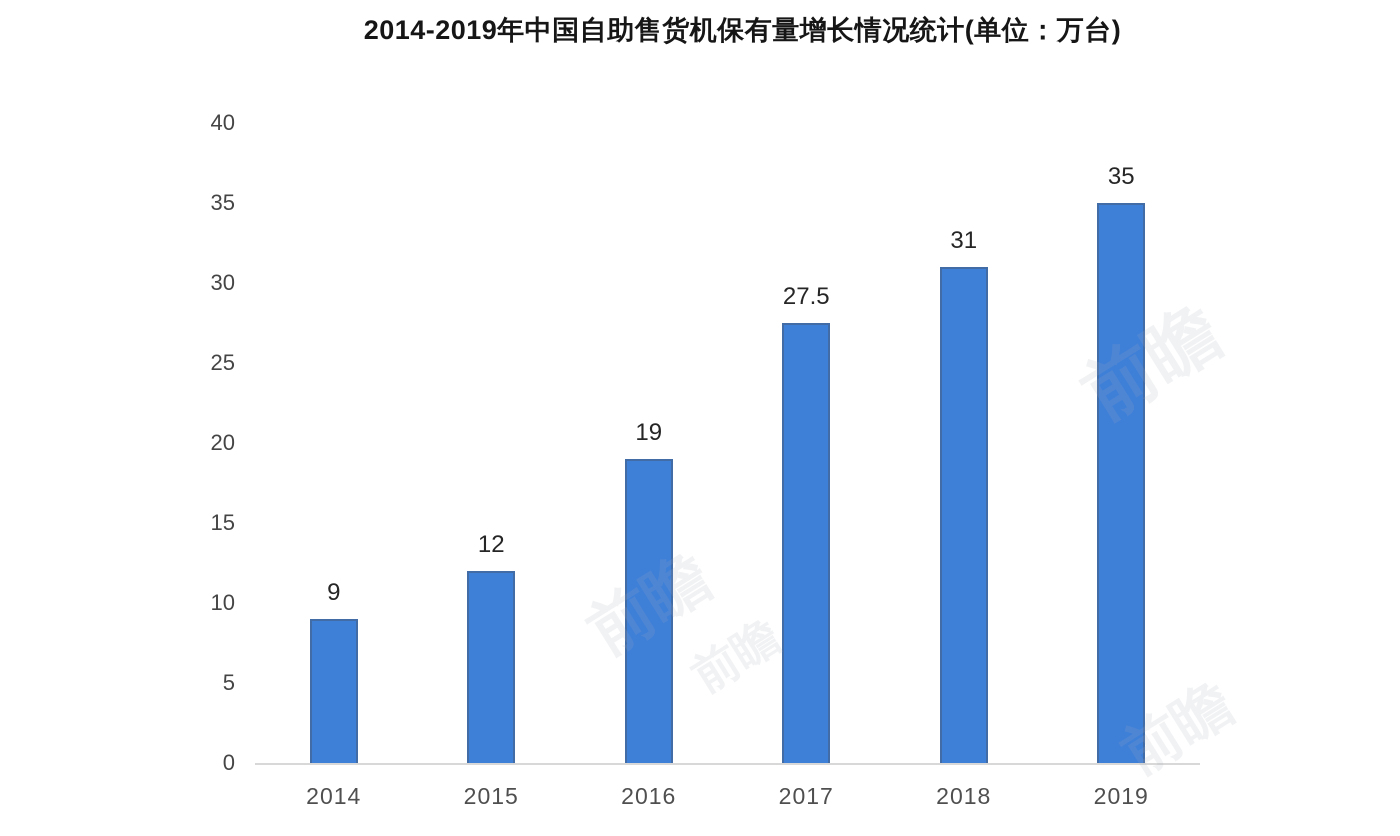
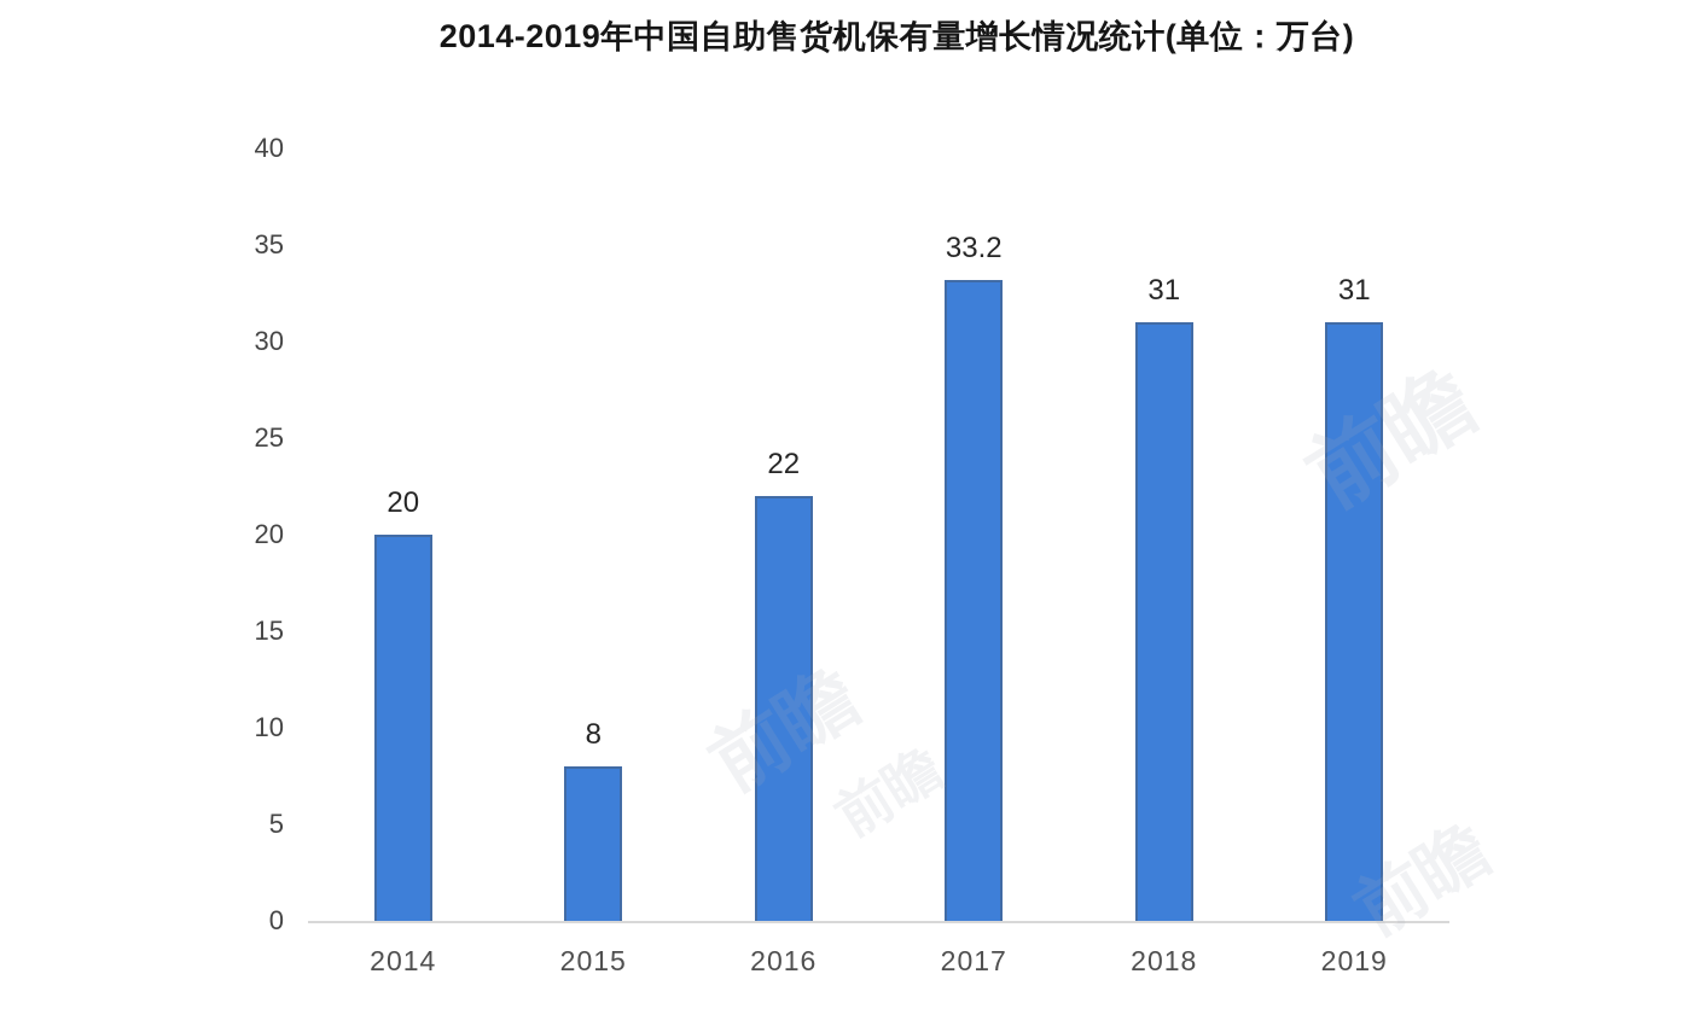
2014: 9 -> 20
2015: 12 -> 8
2016: 19 -> 22
2017: 27.5 -> 33.2
2019: 35 -> 31
